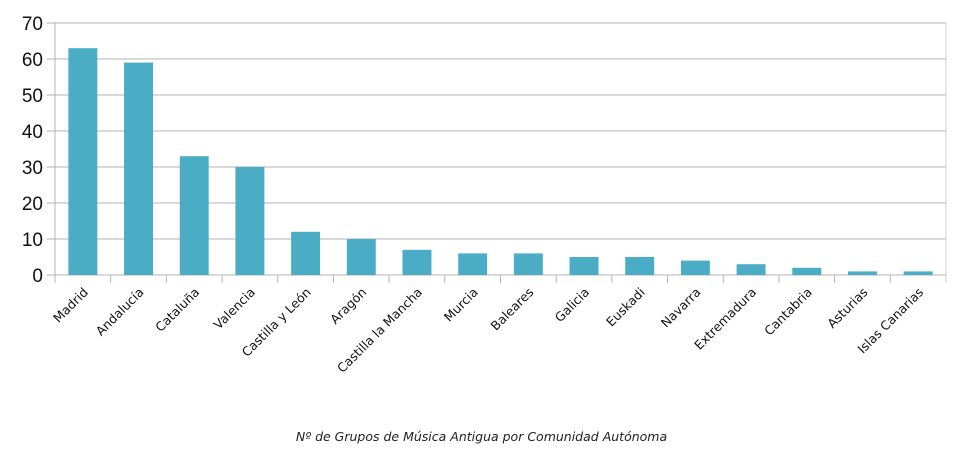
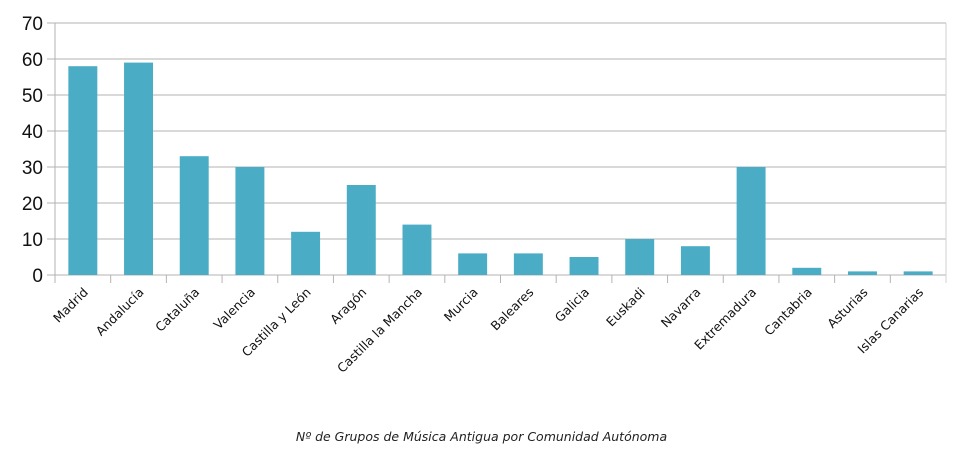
Madrid: 63 -> 58
Aragón: 10 -> 25
Castilla la Mancha: 7 -> 14
Euskadi: 5 -> 10
Navarra: 4 -> 8
Extremadura: 3 -> 30
